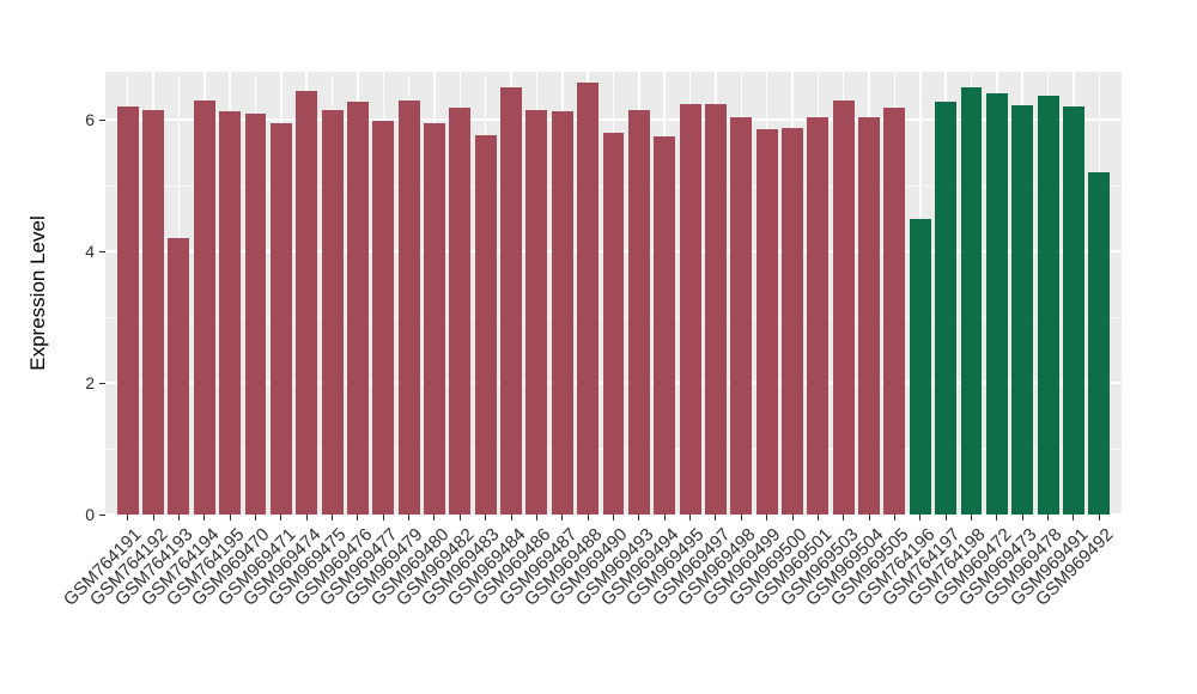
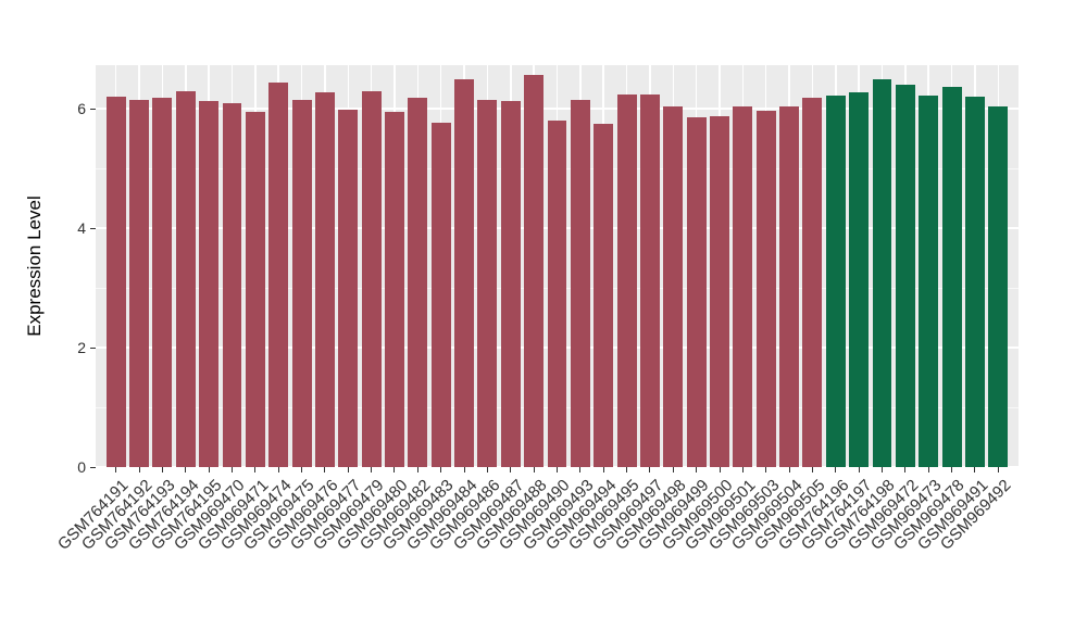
GSM764193: 4.2 -> 6.2
GSM969503: 6.3 -> 6.0
GSM764196: 4.5 -> 6.2
GSM969492: 5.2 -> 6.0
